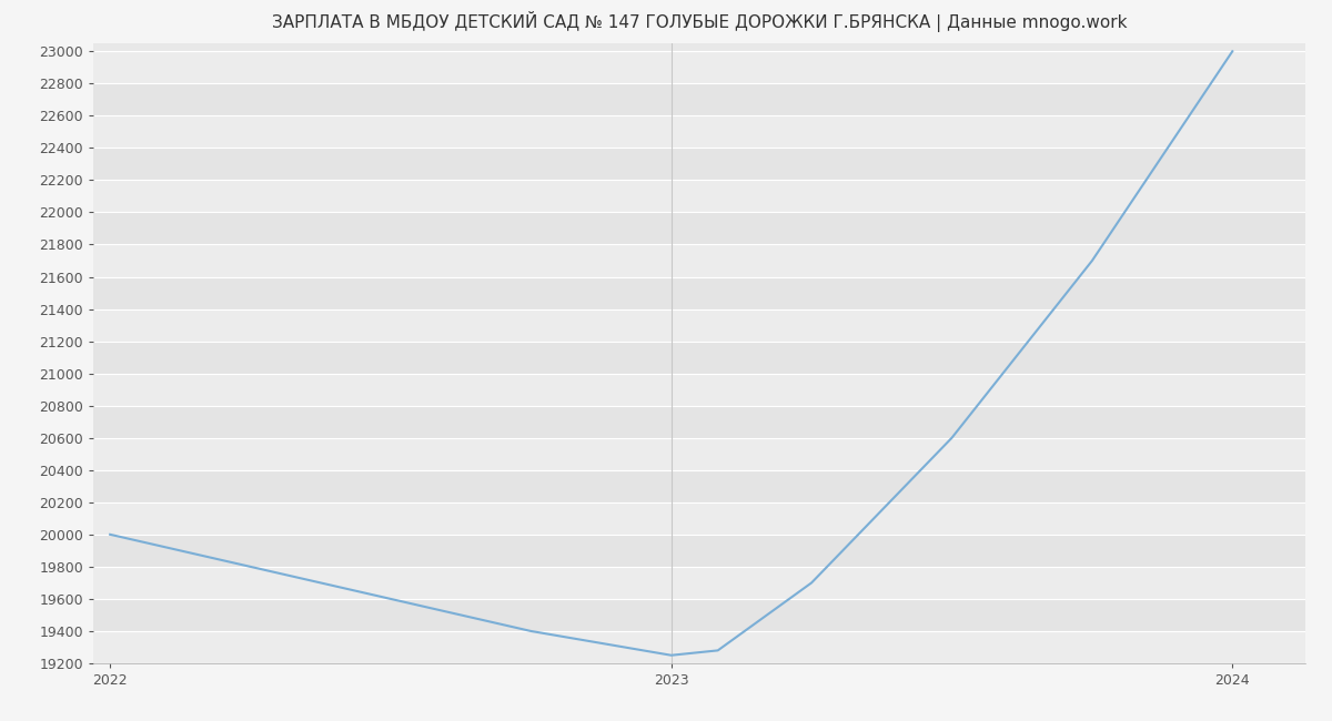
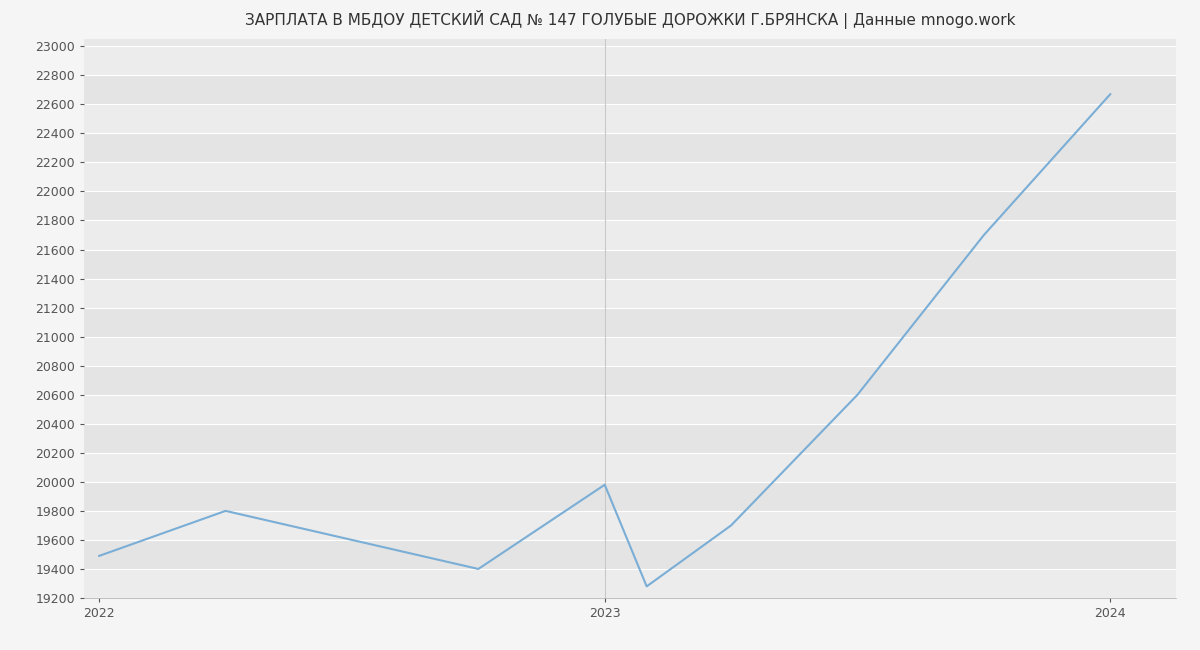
2022: 20000 -> 19490
2023: 19250 -> 19980
2024: 23000 -> 22670
